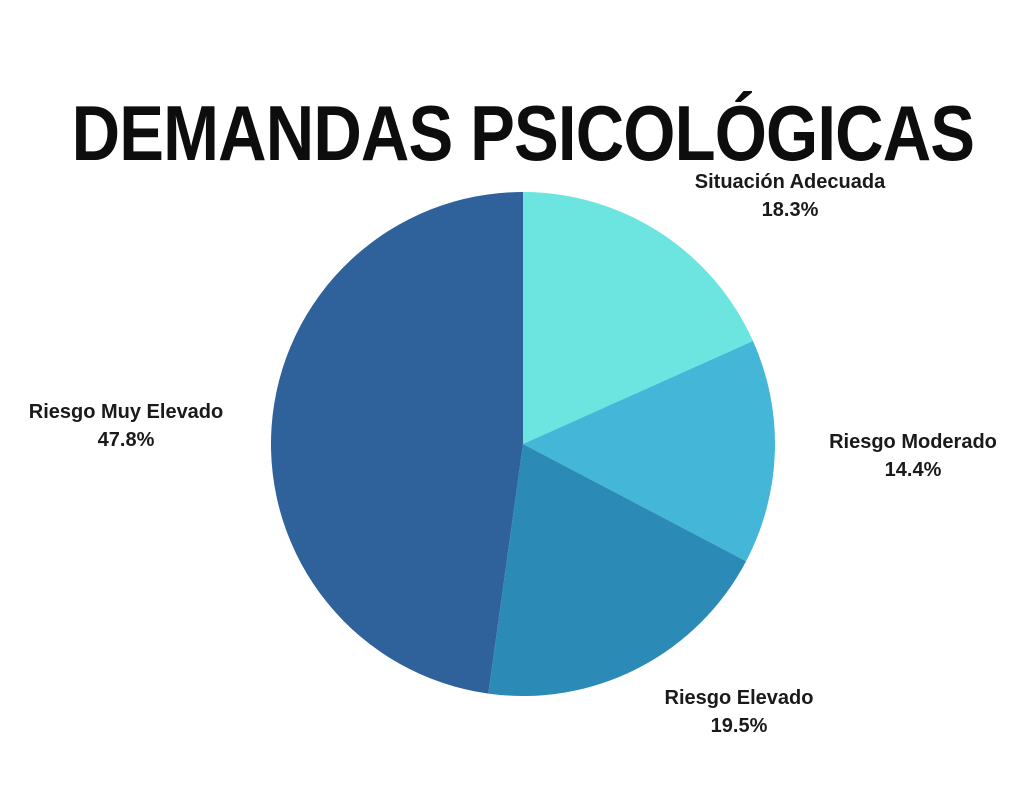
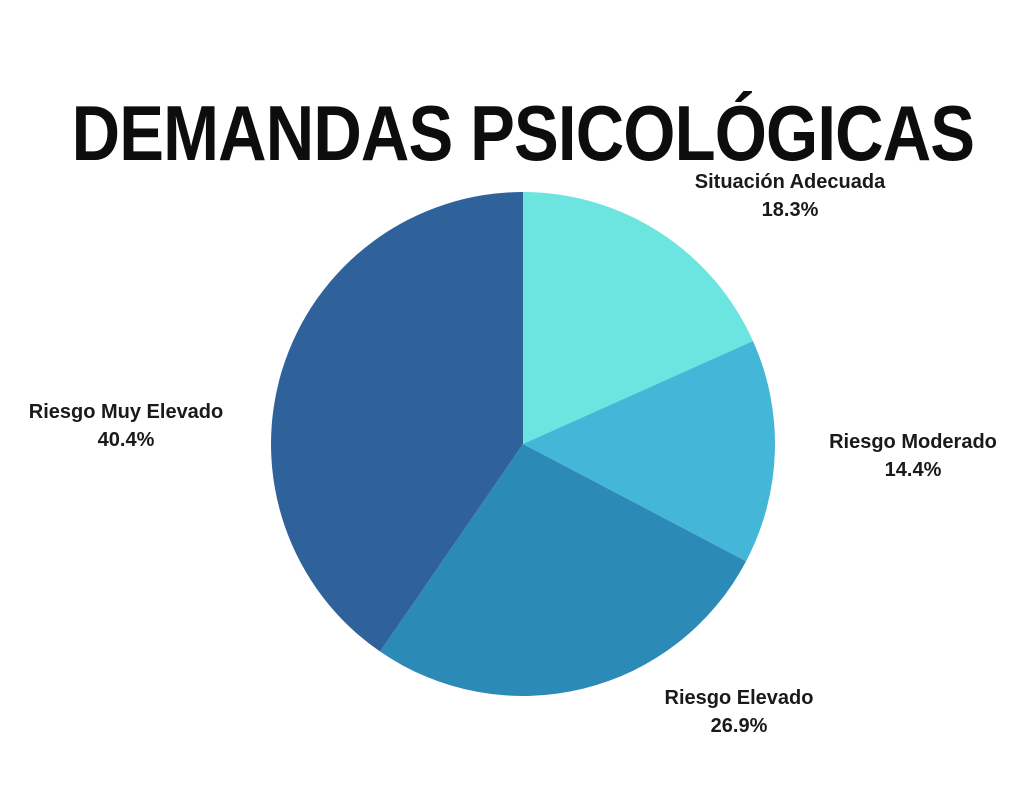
Riesgo Elevado: 19.5% -> 26.9%
Riesgo Muy Elevado: 47.8% -> 40.4%
